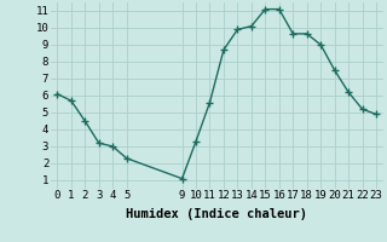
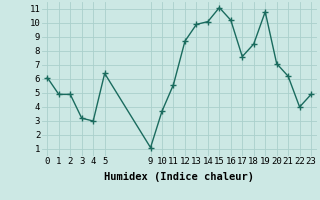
1: 5.7 -> 4.9
2: 4.5 -> 4.9
5: 2.3 -> 6.4
10: 3.3 -> 3.7
16: 11.1 -> 10.2
17: 9.7 -> 7.6
18: 9.7 -> 8.5
19: 9.0 -> 10.8
20: 7.5 -> 7.1
22: 5.2 -> 4.0
